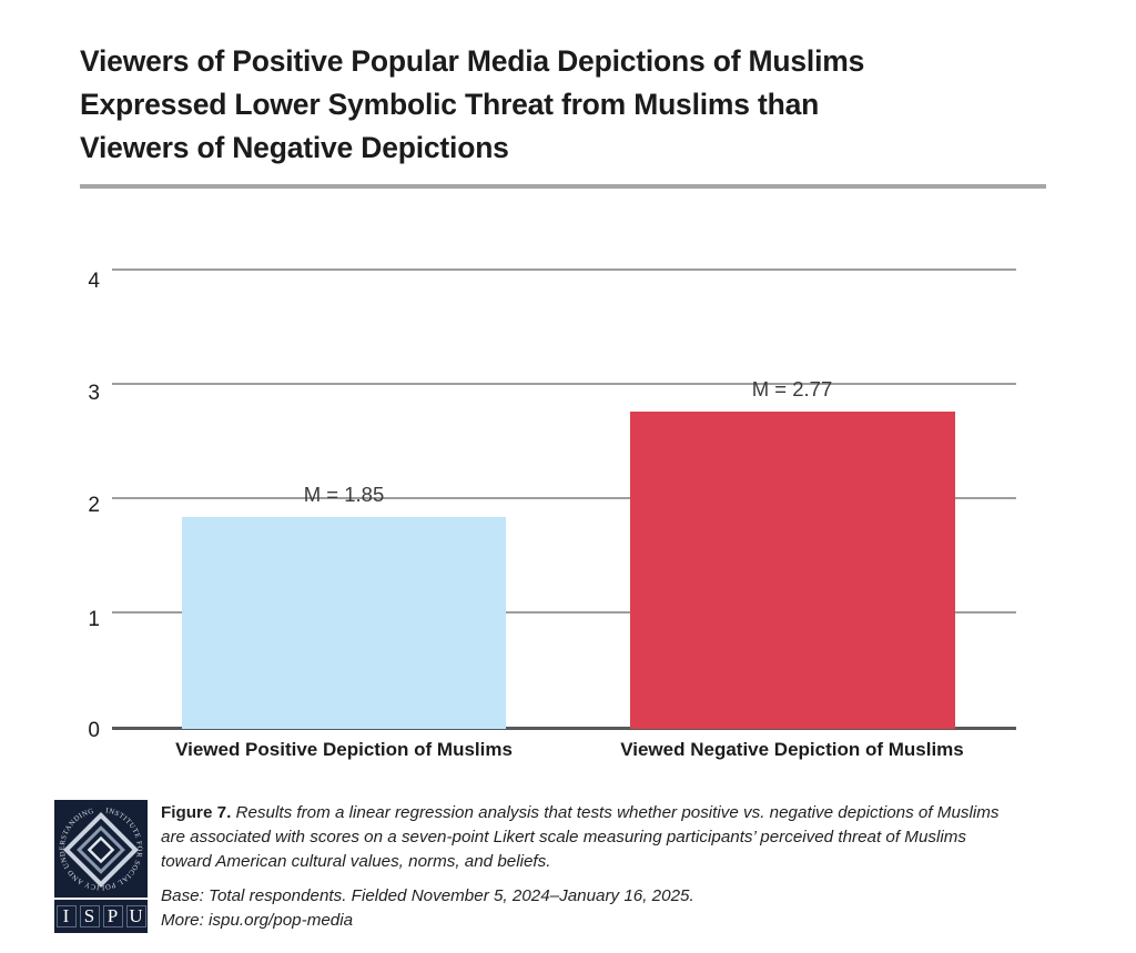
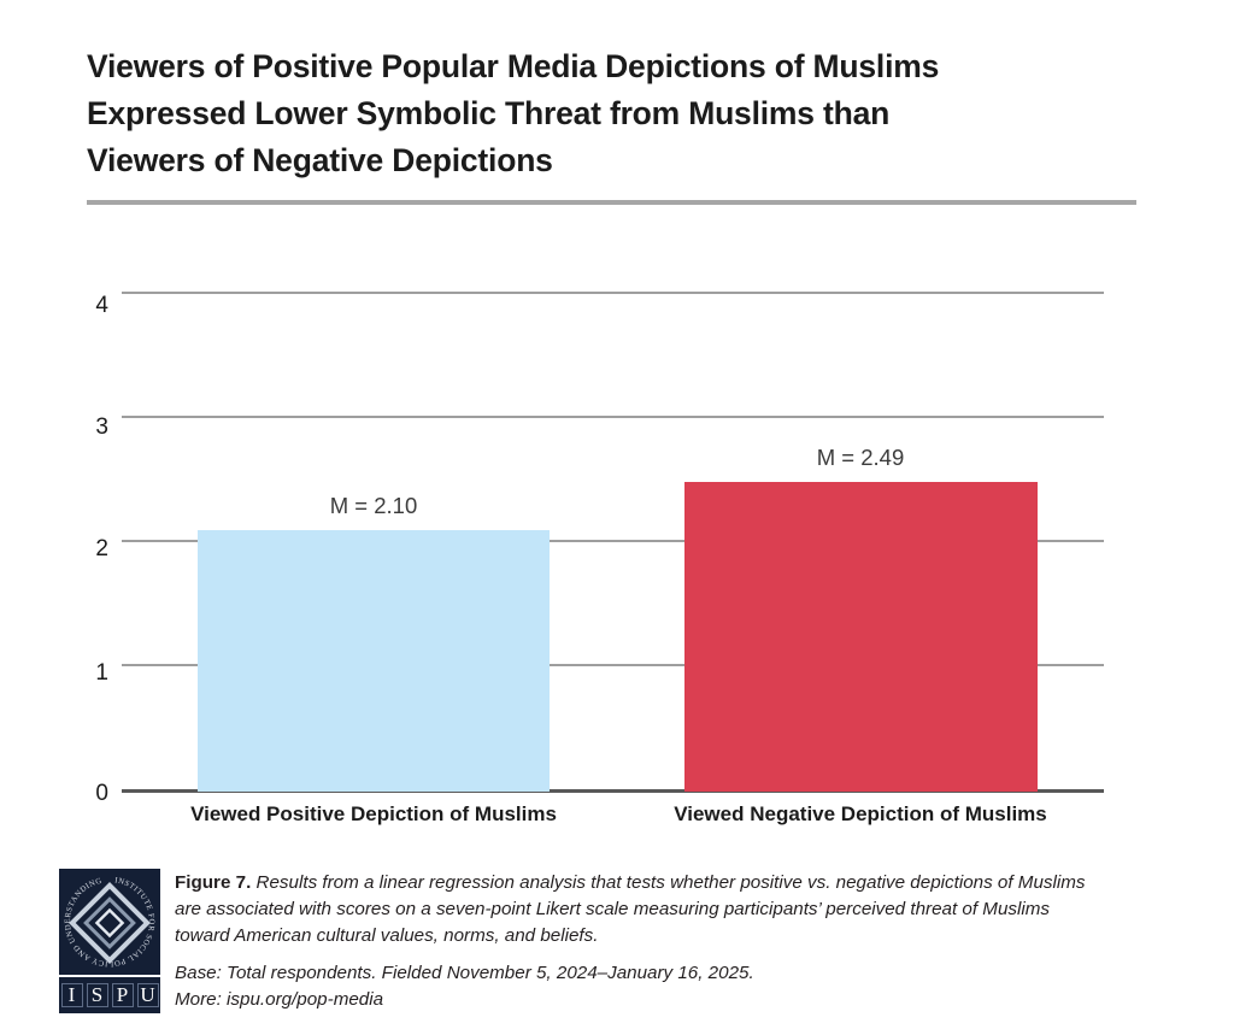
Viewed Positive Depiction of Muslims: 1.85 -> 2.10
Viewed Negative Depiction of Muslims: 2.77 -> 2.49
